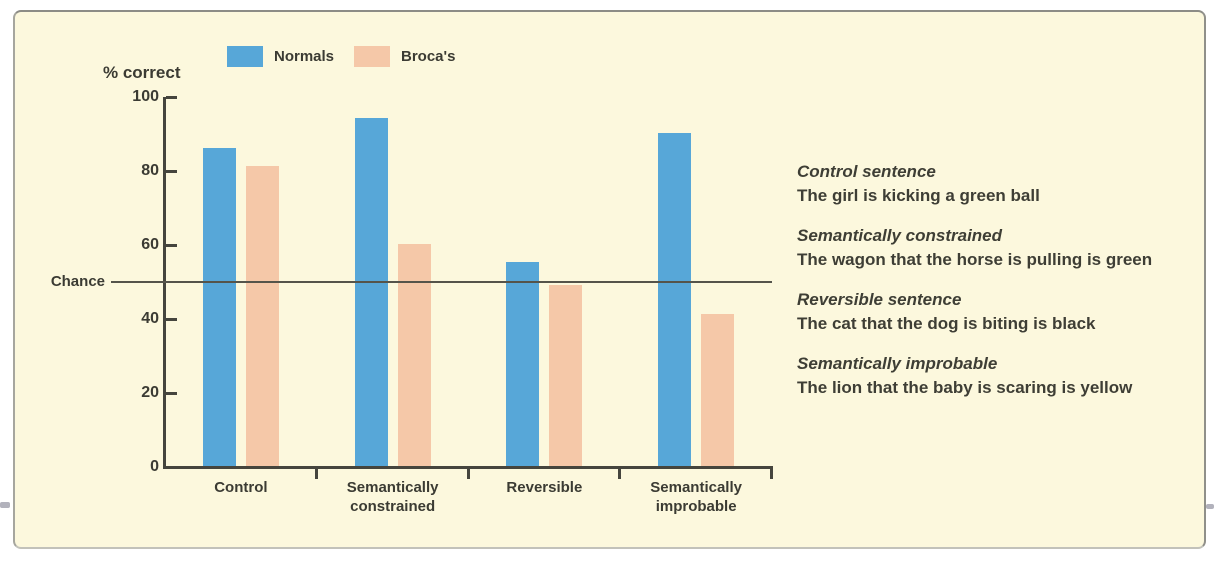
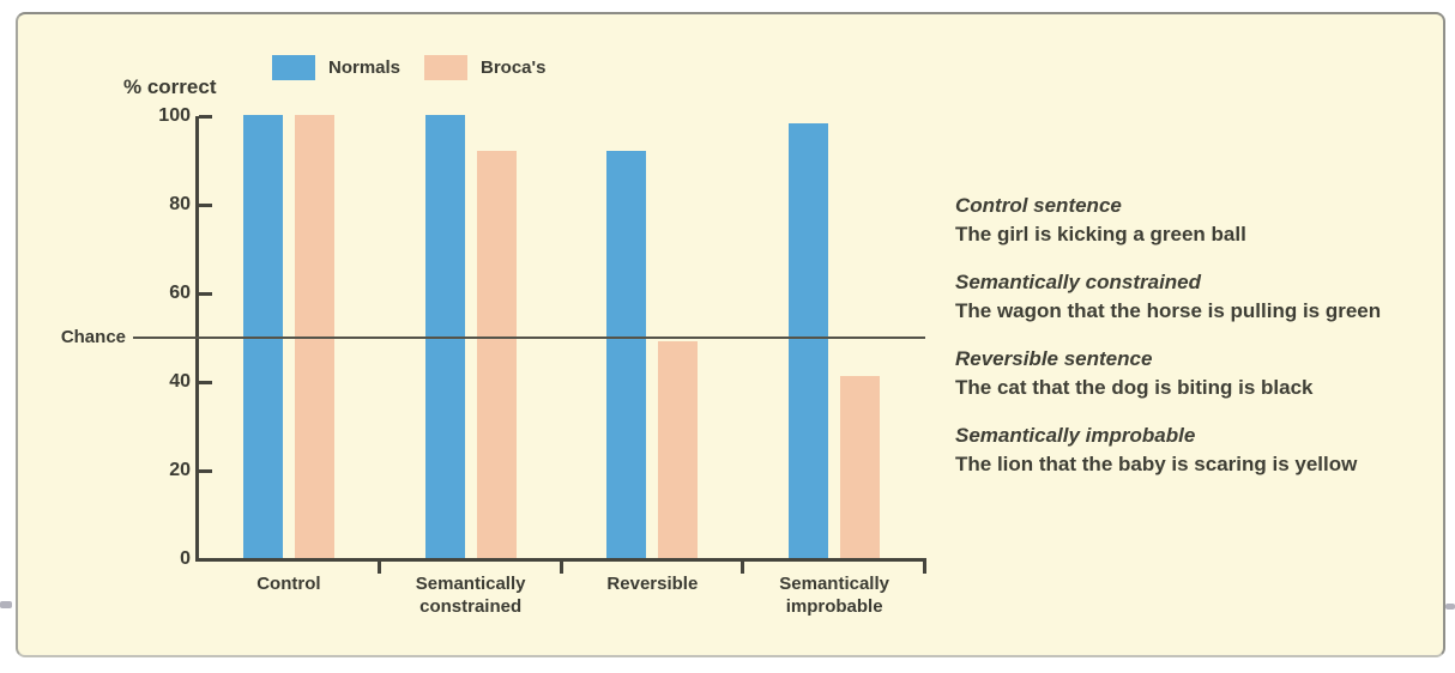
Normals/Control: 86 -> 100
Broca's/Control: 81 -> 100
Normals/Semantically constrained: 94 -> 100
Broca's/Semantically constrained: 60 -> 92
Normals/Reversible: 55 -> 92
Normals/Semantically improbable: 90 -> 98
